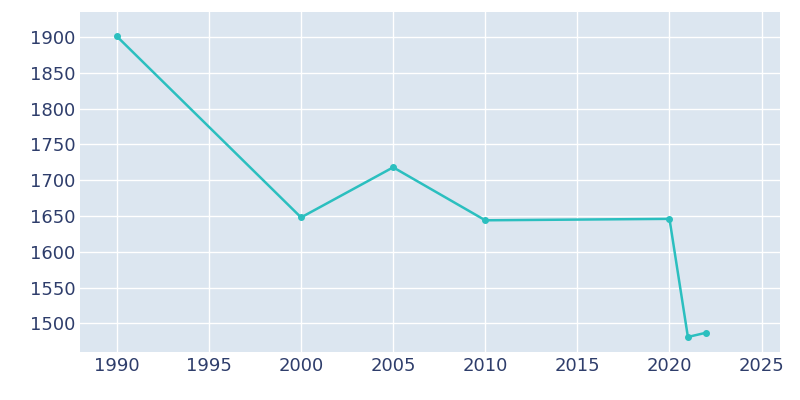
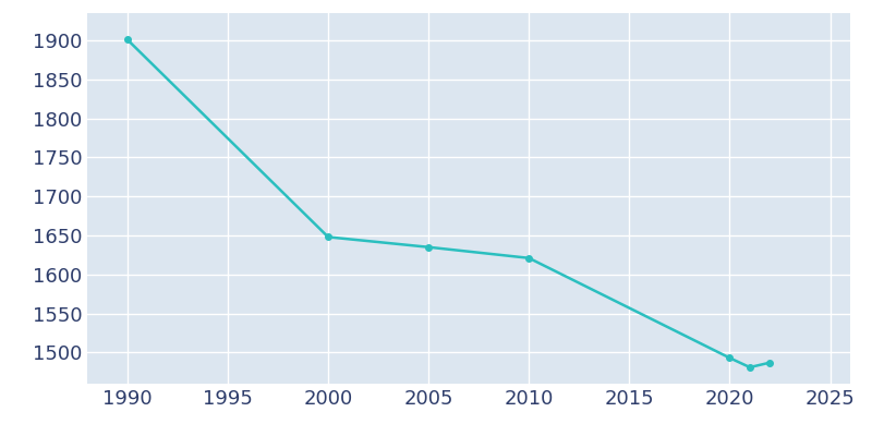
2005: 1718 -> 1635
2010: 1644 -> 1621
2020: 1646 -> 1493
